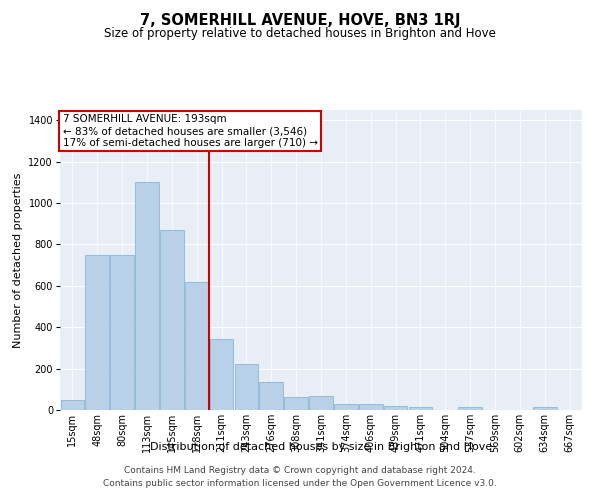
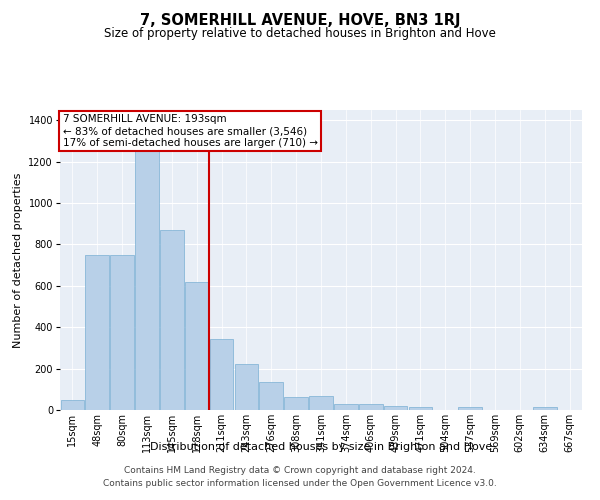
113sqm: 1100 -> 1260
